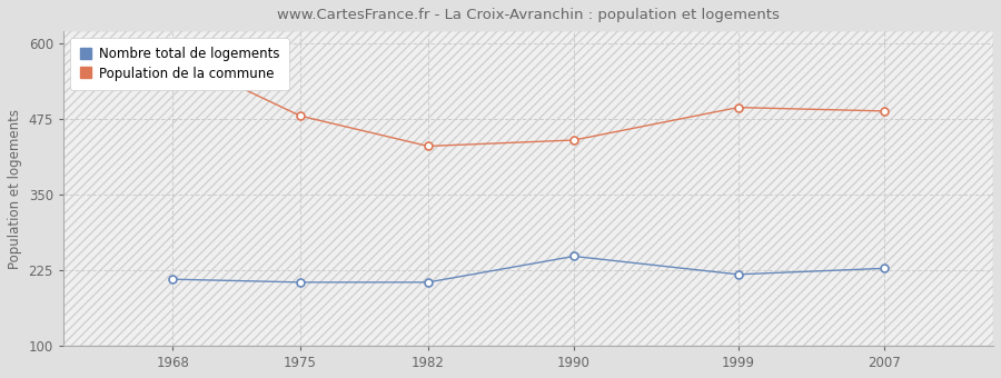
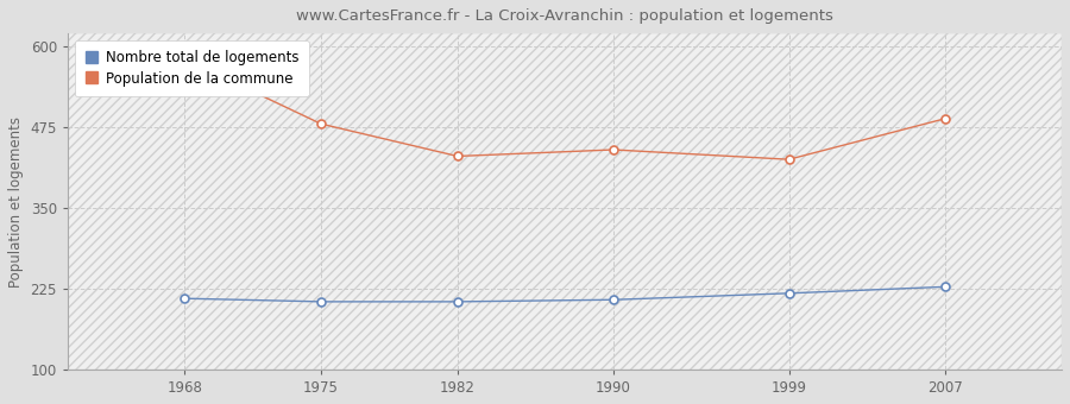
Nombre total de logements/1990: 248 -> 208
Population de la commune/1999: 494 -> 425
